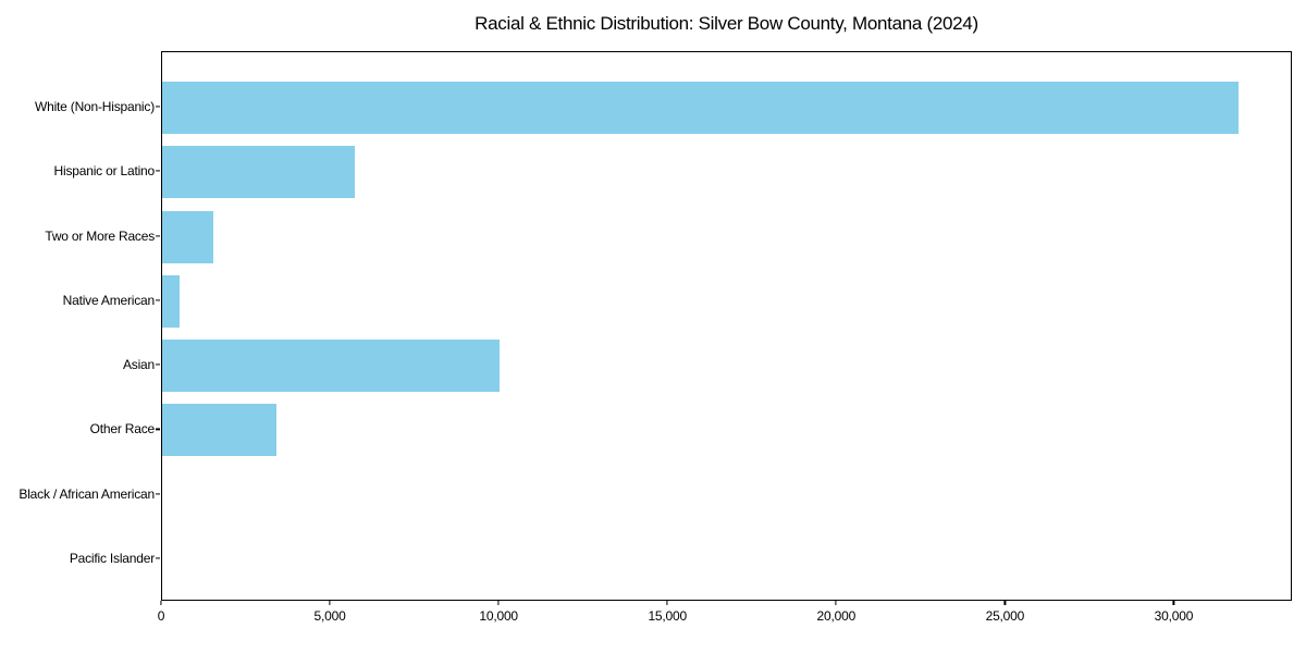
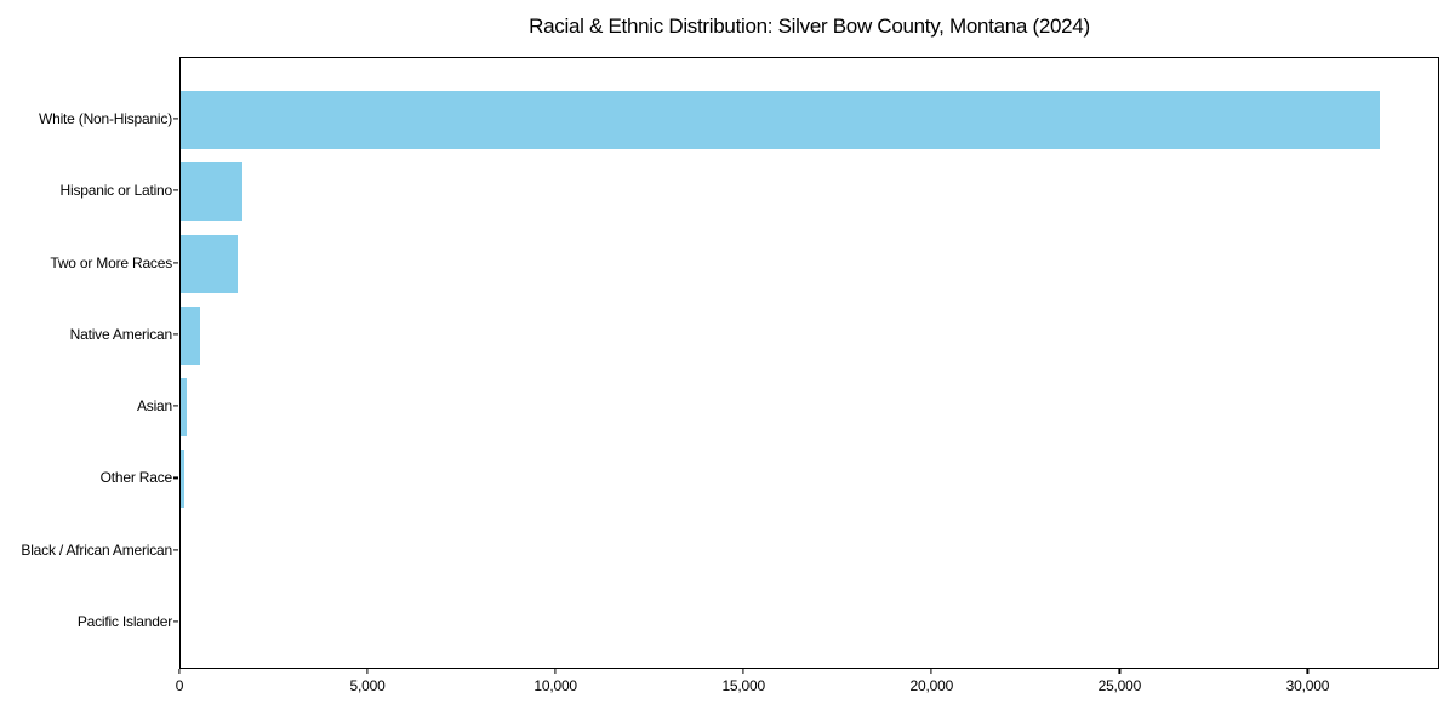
Hispanic or Latino: 5700 -> 1600
Asian: 10000 -> 200
Other Race: 3400 -> 100
